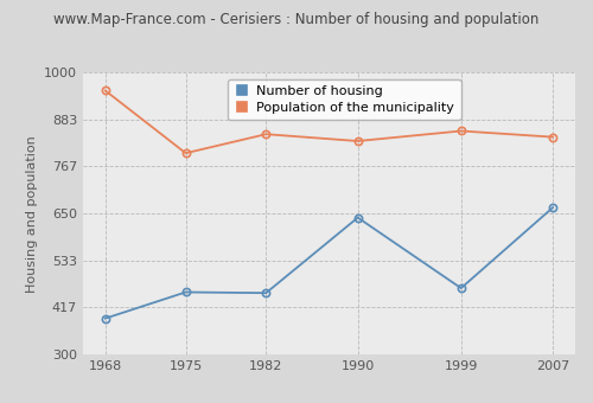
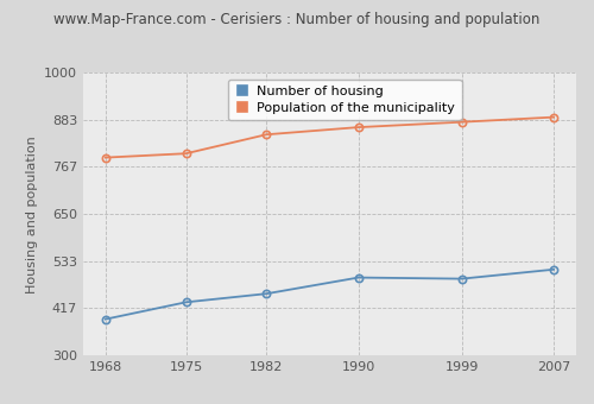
Population of the municipality/1968: 955 -> 790
Number of housing/1975: 455 -> 432
Number of housing/1990: 640 -> 493
Population of the municipality/1990: 830 -> 865
Number of housing/1999: 465 -> 490
Population of the municipality/1999: 855 -> 878
Number of housing/2007: 665 -> 513
Population of the municipality/2007: 840 -> 890
